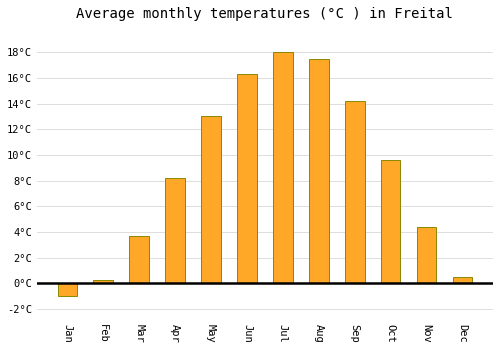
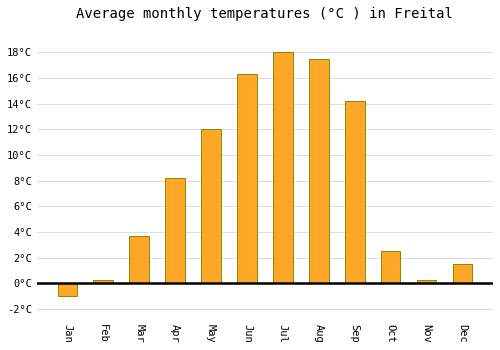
May: 13.0°C -> 12.0°C
Oct: 9.6°C -> 2.5°C
Nov: 4.4°C -> 0.3°C
Dec: 0.5°C -> 1.5°C
